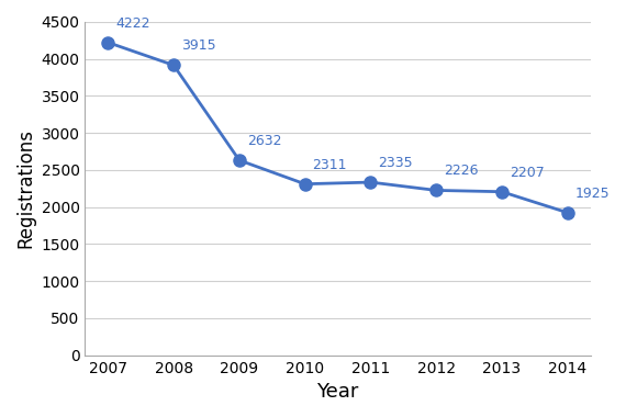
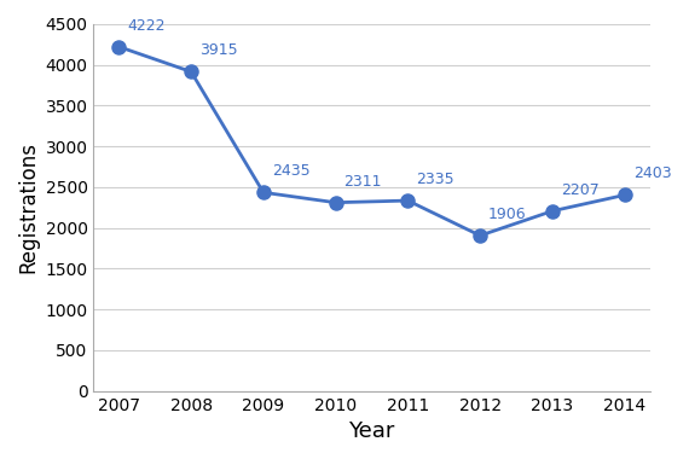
2009: 2632 -> 2435
2012: 2226 -> 1906
2014: 1925 -> 2403
